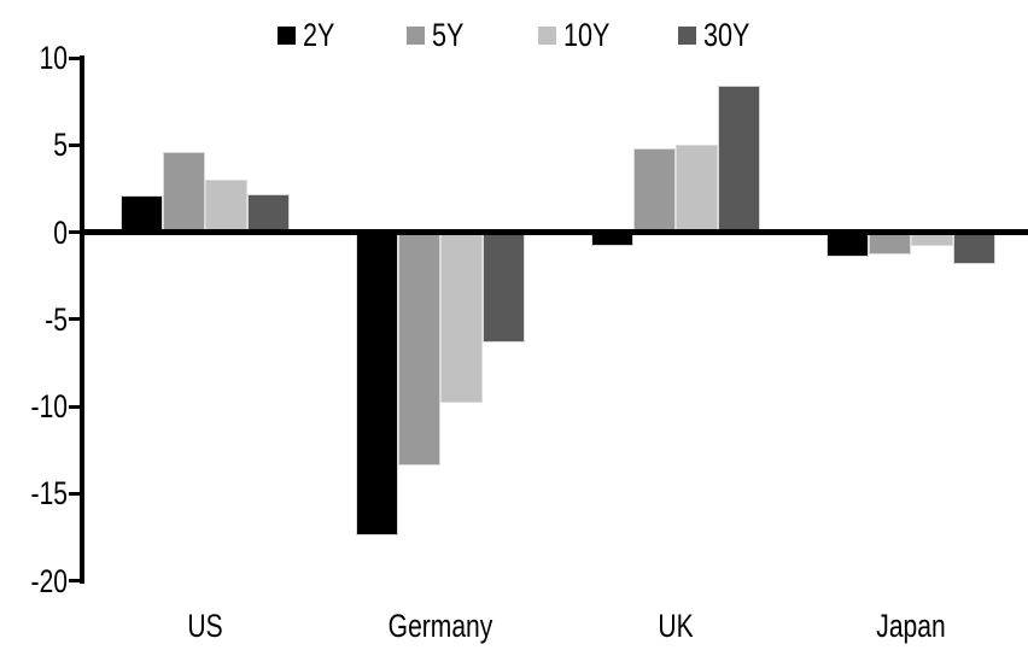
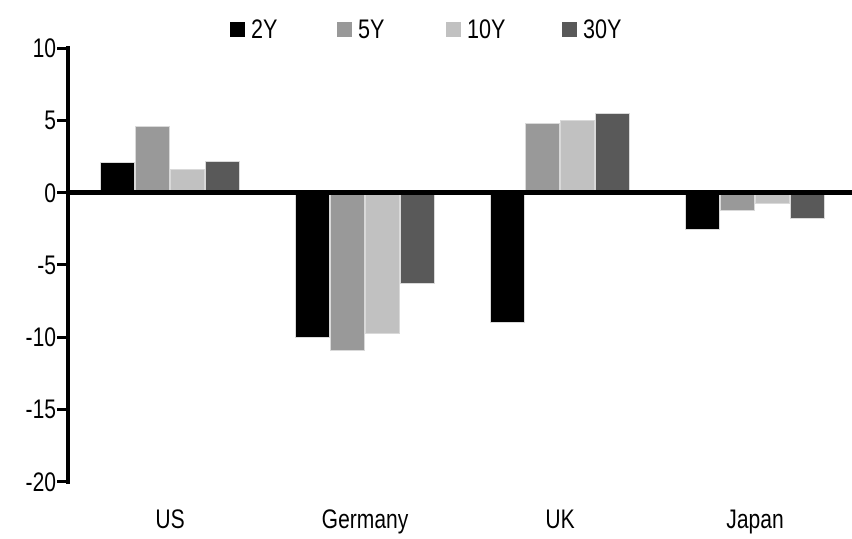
10Y/US: 3.0 -> 1.6
2Y/Germany: -17.4 -> -10.1
5Y/Germany: -13.4 -> -11.0
2Y/UK: -0.8 -> -9.0
30Y/UK: 8.4 -> 5.5
2Y/Japan: -1.4 -> -2.6
